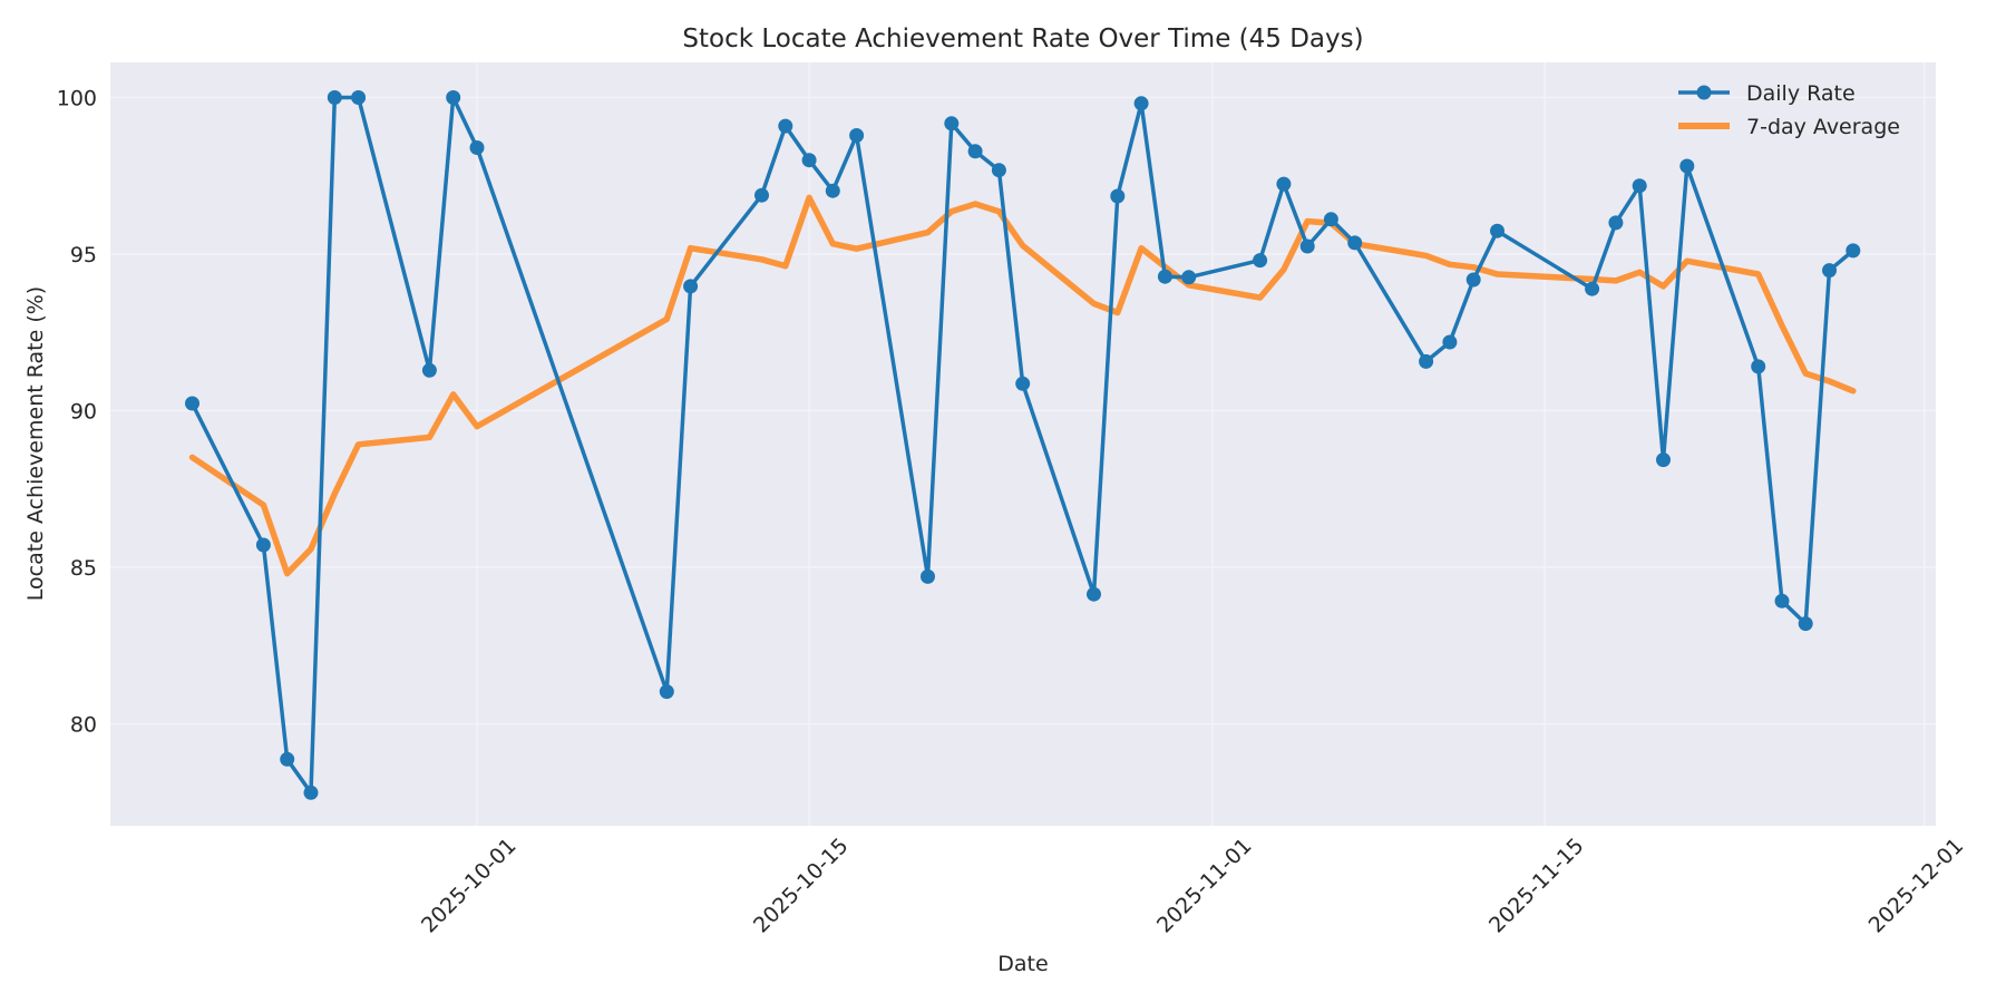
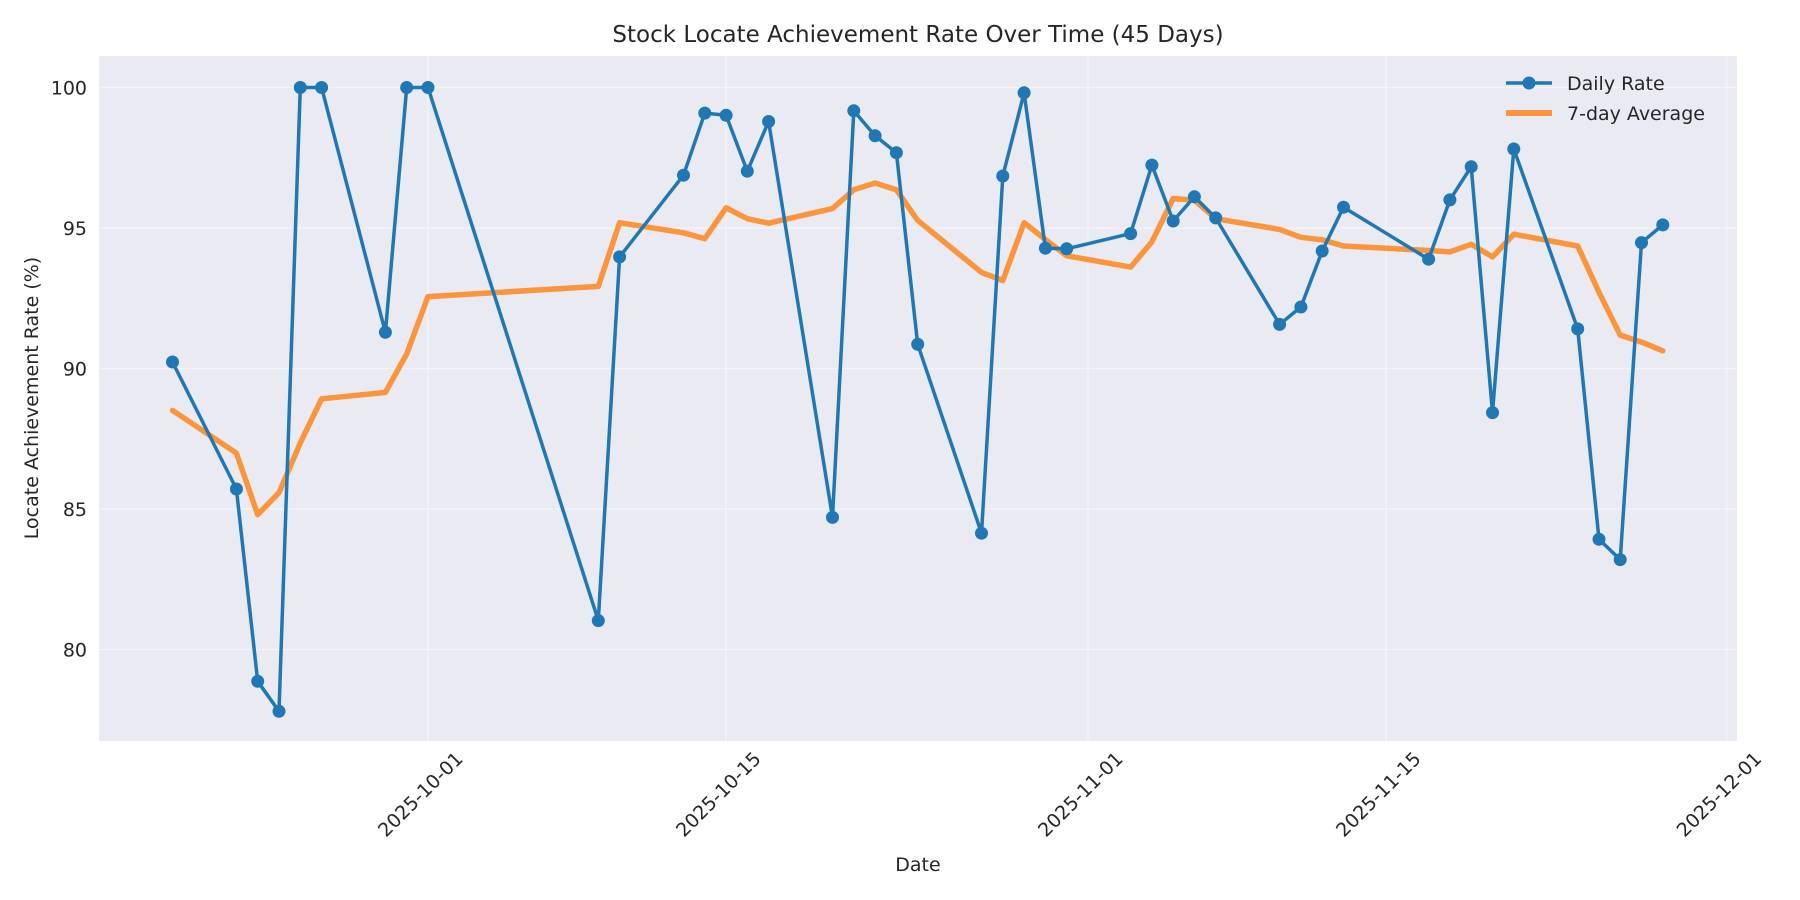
Daily Rate/2025-10-01: 98.4 -> 100.0
7-day Average/2025-10-01: 89.5 -> 92.6
Daily Rate/2025-10-15: 98.0 -> 99.0
7-day Average/2025-10-15: 96.8 -> 95.7
